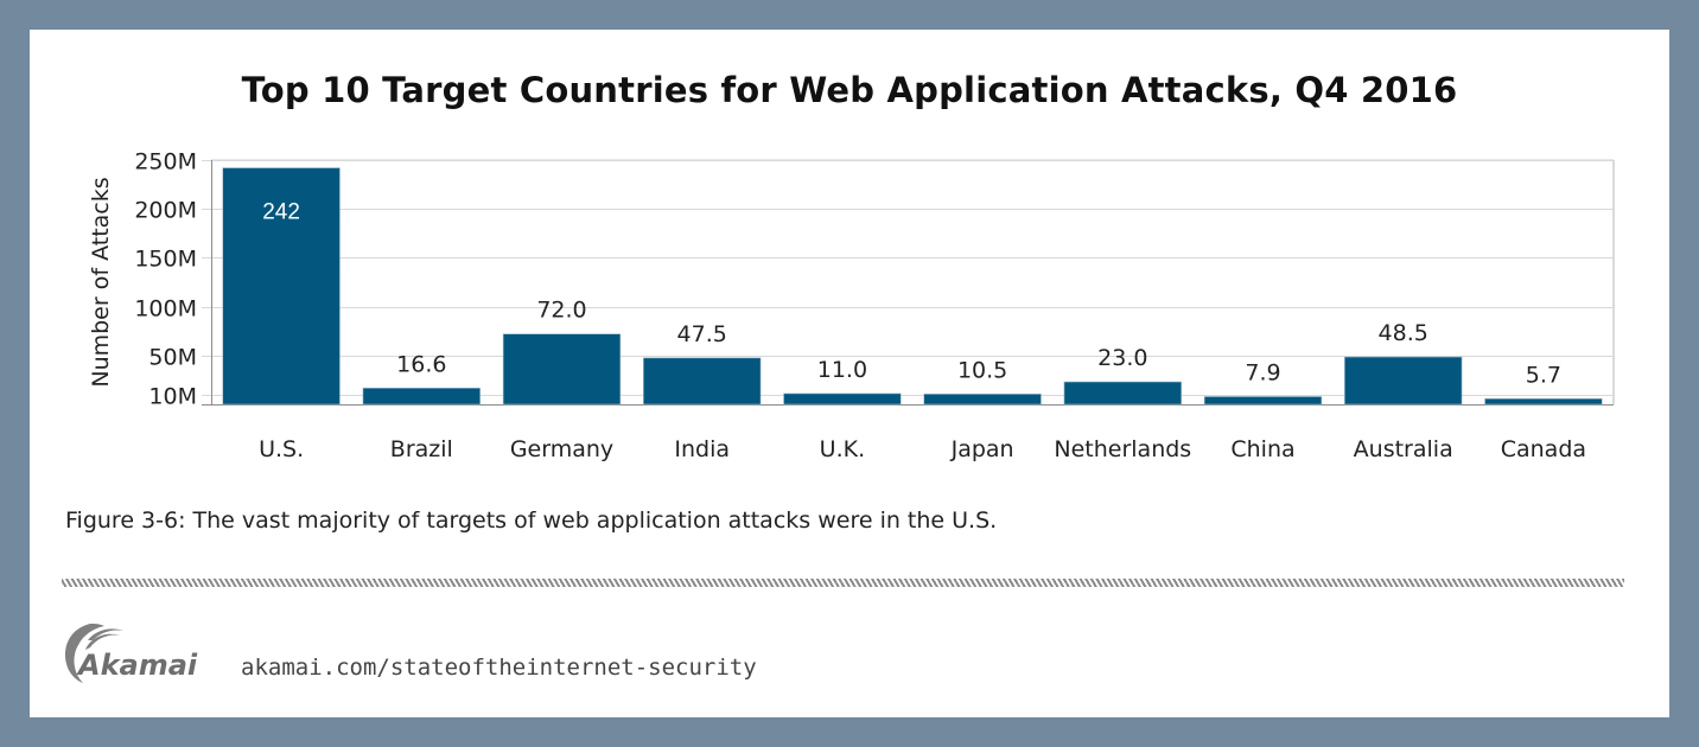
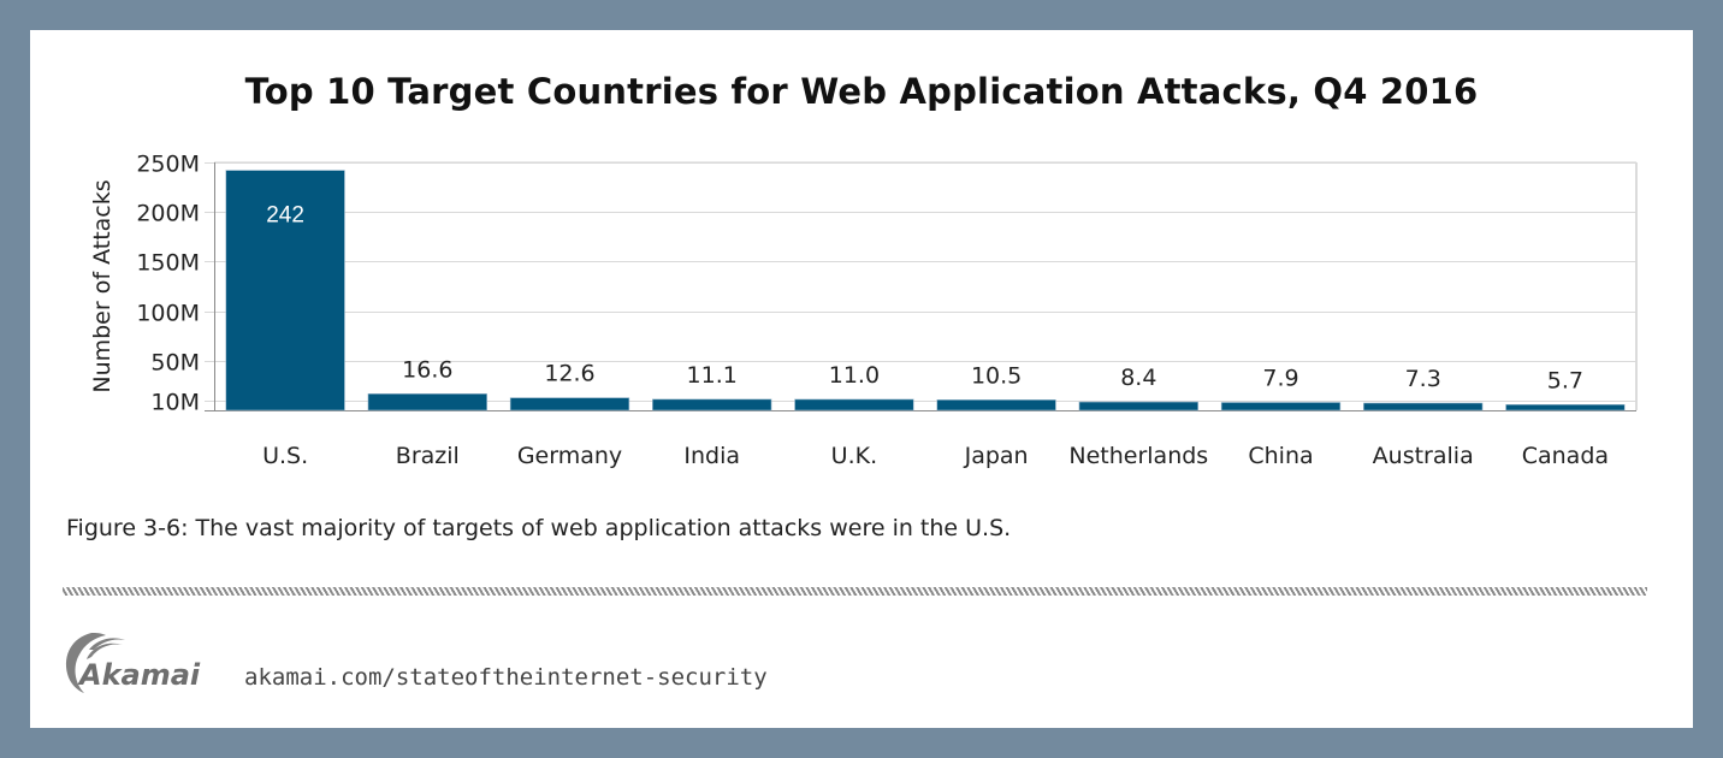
Germany: 72.0 -> 12.6
India: 47.5 -> 11.1
Netherlands: 23.0 -> 8.4
Australia: 48.5 -> 7.3
